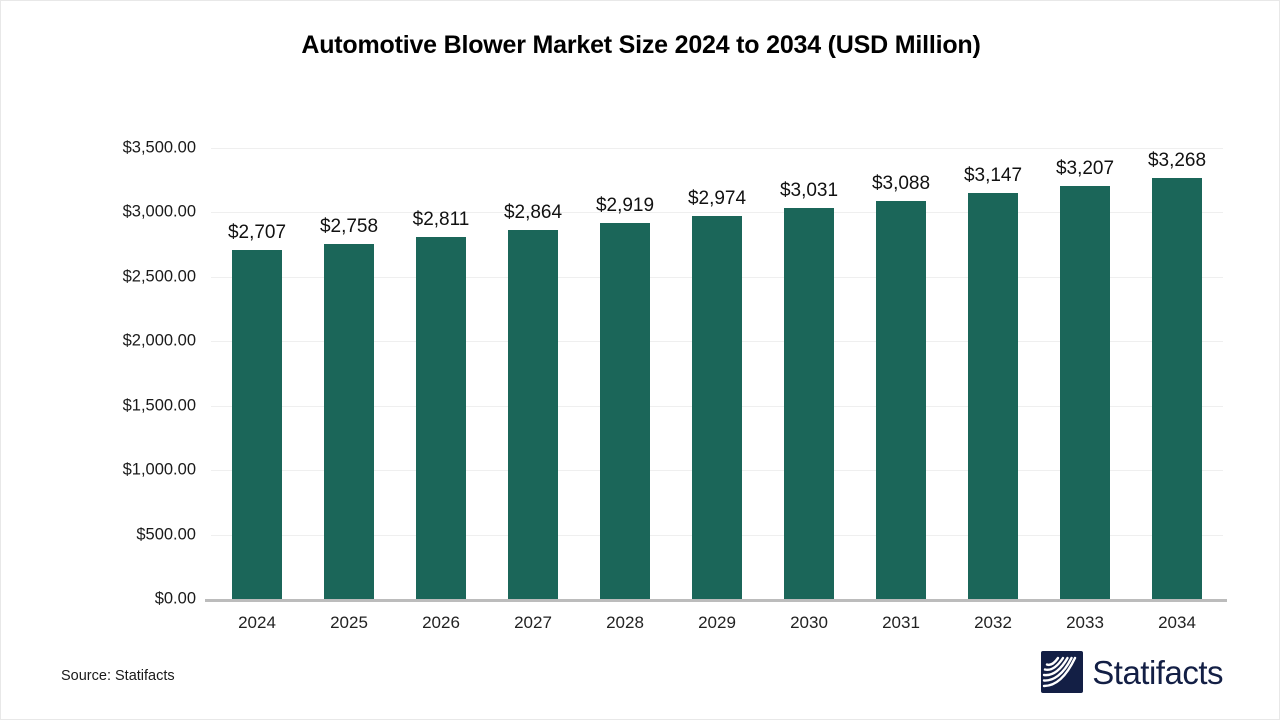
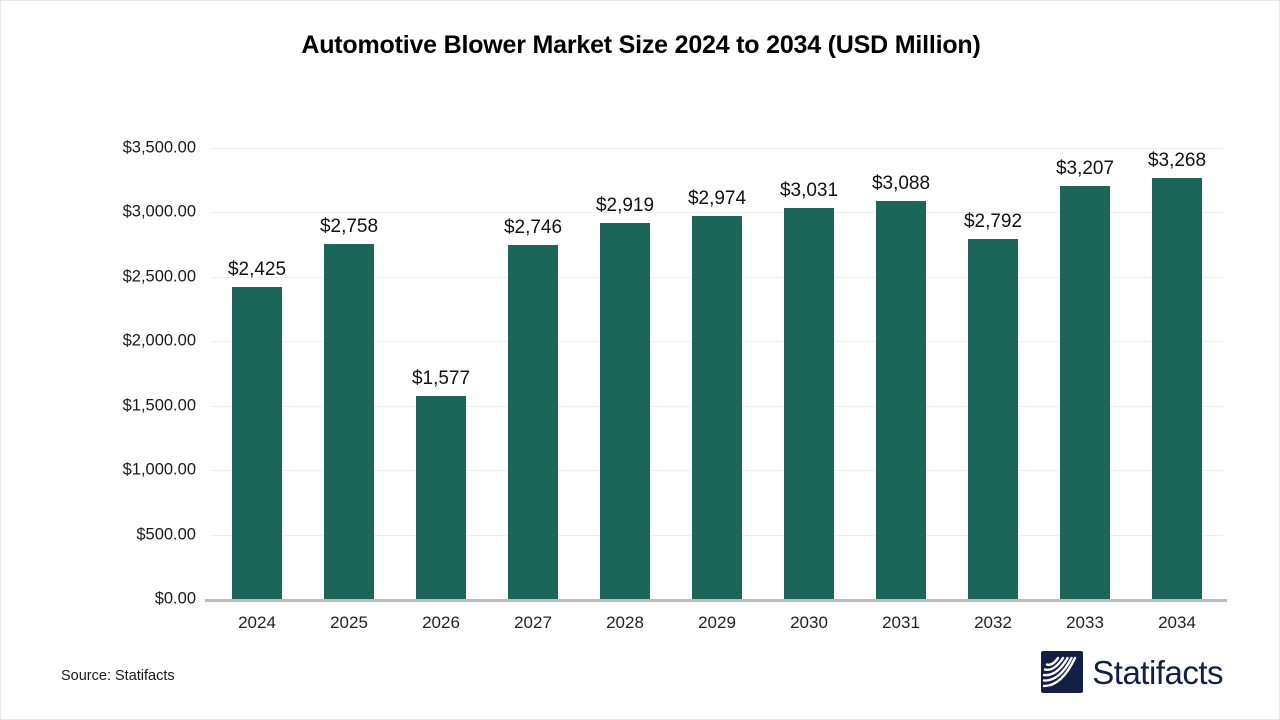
2024: $2,707 -> $2,425
2026: $2,811 -> $1,577
2027: $2,864 -> $2,746
2032: $3,147 -> $2,792
